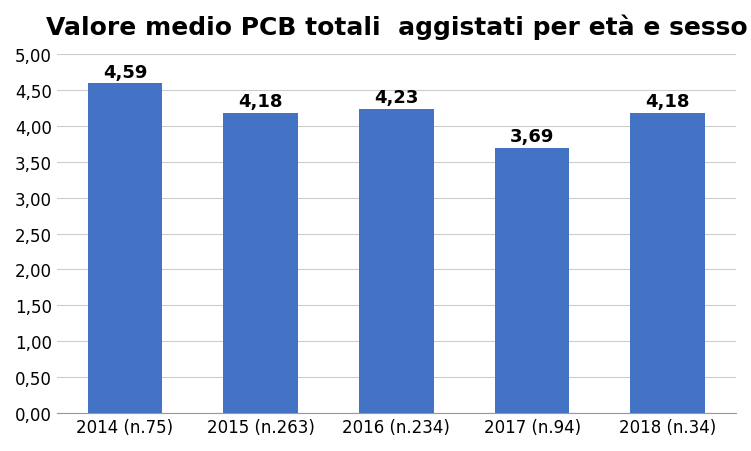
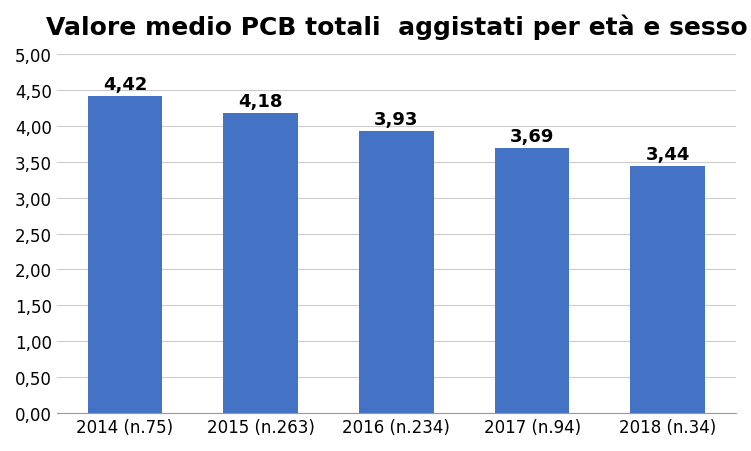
2014 (n.75): 4,59 -> 4,42
2016 (n.234): 4,23 -> 3,93
2018 (n.34): 4,18 -> 3,44
